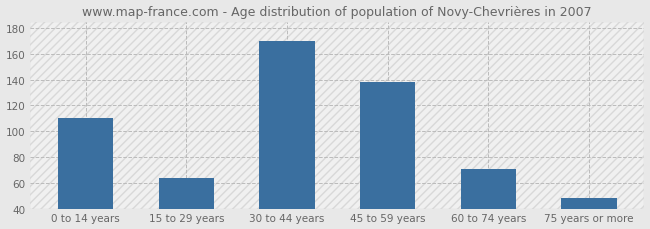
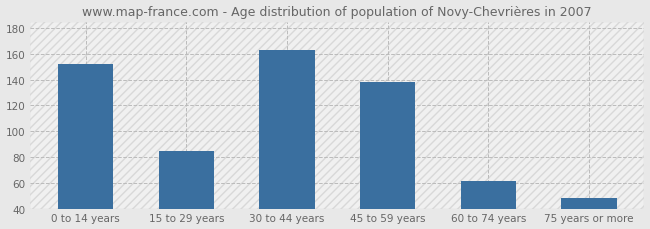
0 to 14 years: 110 -> 152
15 to 29 years: 64 -> 85
30 to 44 years: 170 -> 163
60 to 74 years: 71 -> 61
